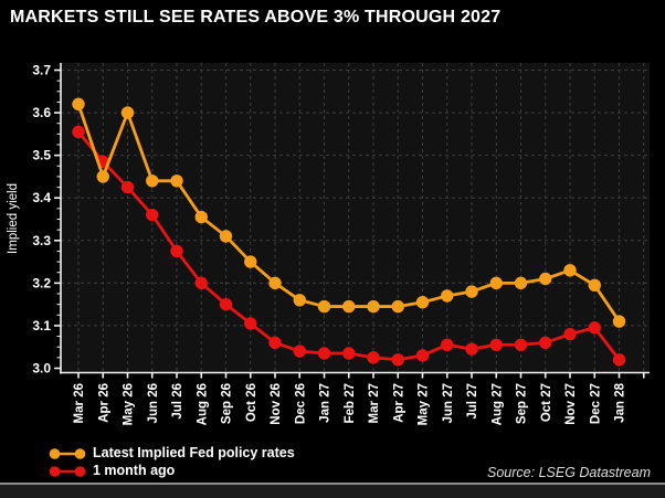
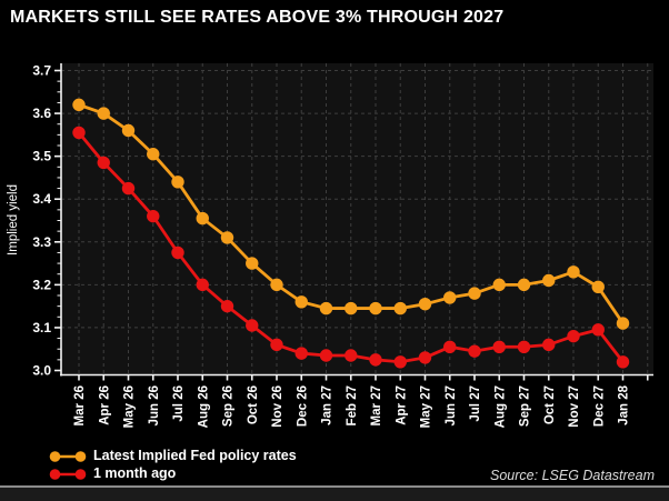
Latest Implied Fed policy rates/Apr 26: 3.45 -> 3.60
Latest Implied Fed policy rates/May 26: 3.60 -> 3.56
Latest Implied Fed policy rates/Jun 26: 3.44 -> 3.50
